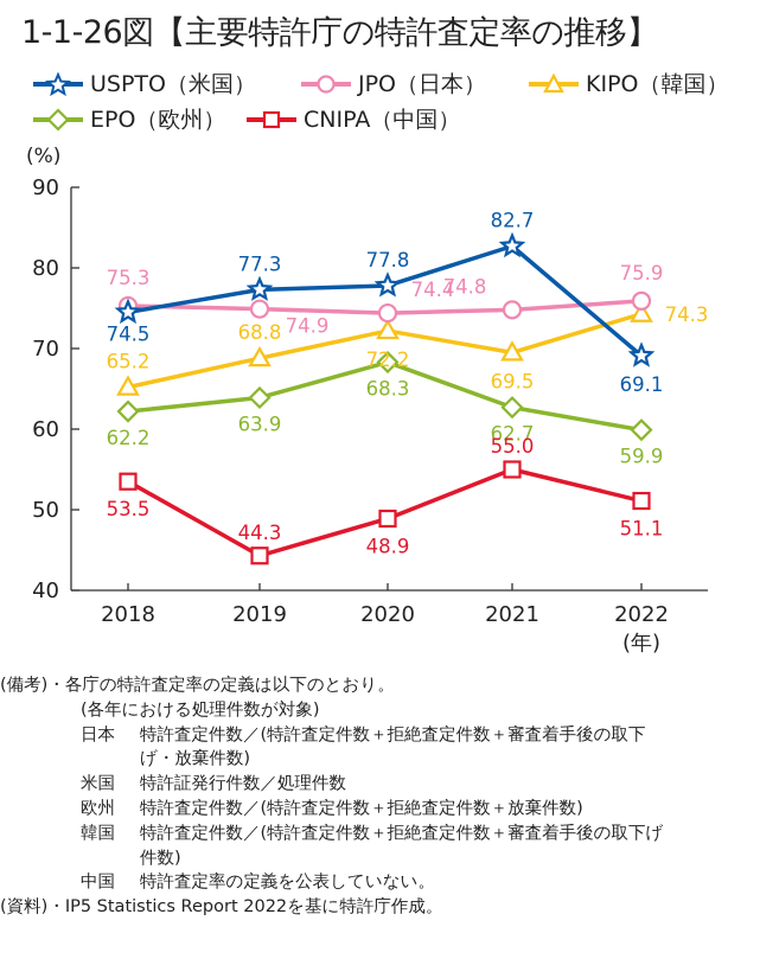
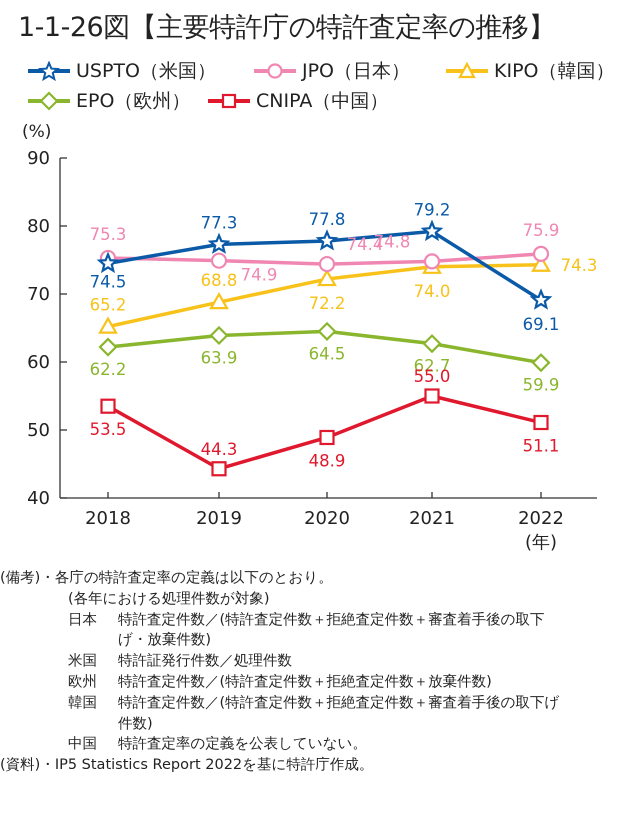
EPO（欧州）/2020: 68.3 -> 64.5
USPTO（米国）/2021: 82.7 -> 79.2
KIPO（韓国）/2021: 69.5 -> 74.0
